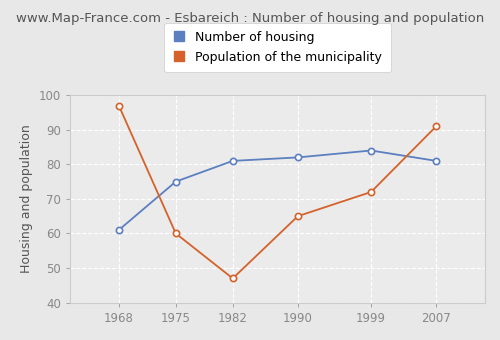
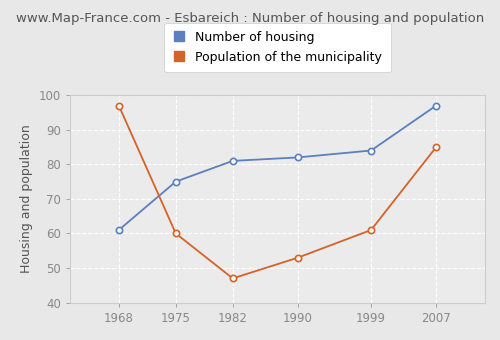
Population of the municipality/1990: 65 -> 53
Population of the municipality/1999: 72 -> 61
Number of housing/2007: 81 -> 97
Population of the municipality/2007: 91 -> 85
